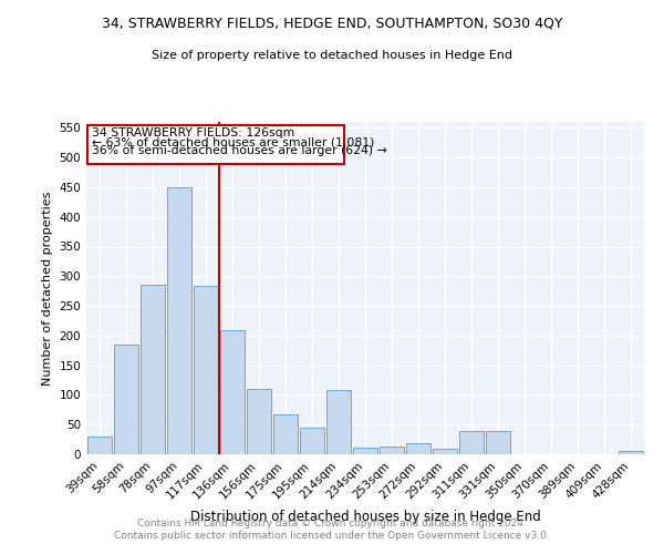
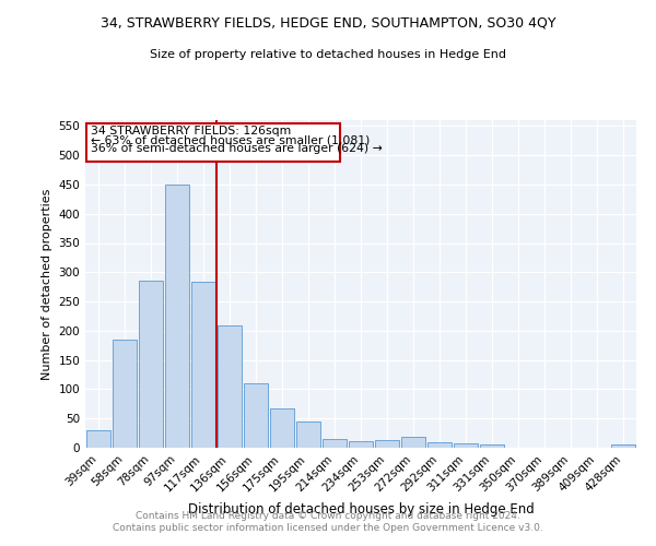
214sqm: 108 -> 15
311sqm: 40 -> 7
331sqm: 40 -> 5
